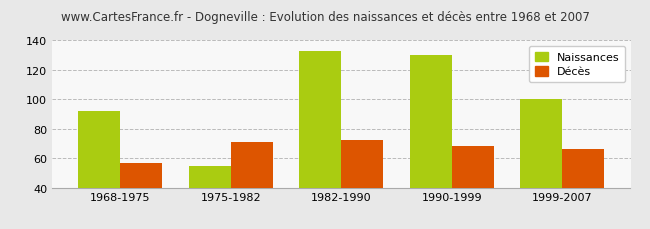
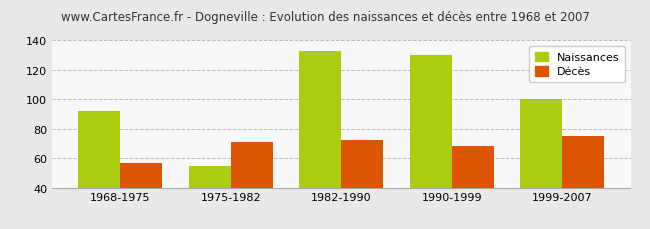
Décès/1999-2007: 66 -> 75
